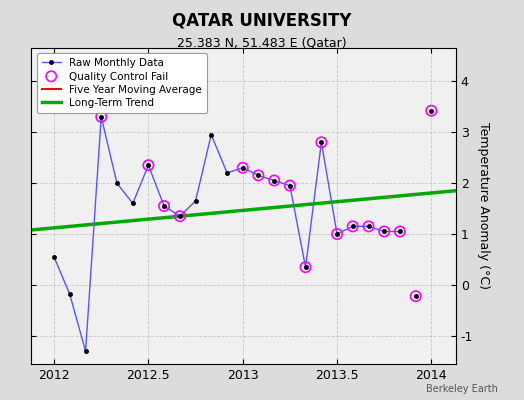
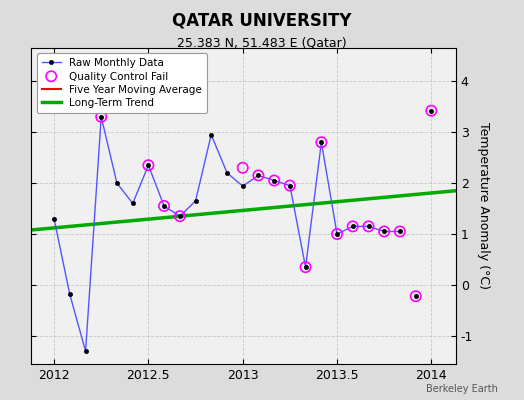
Raw Monthly Data/2012: 0.55 -> 1.30
Raw Monthly Data/2013: 2.30 -> 1.94
